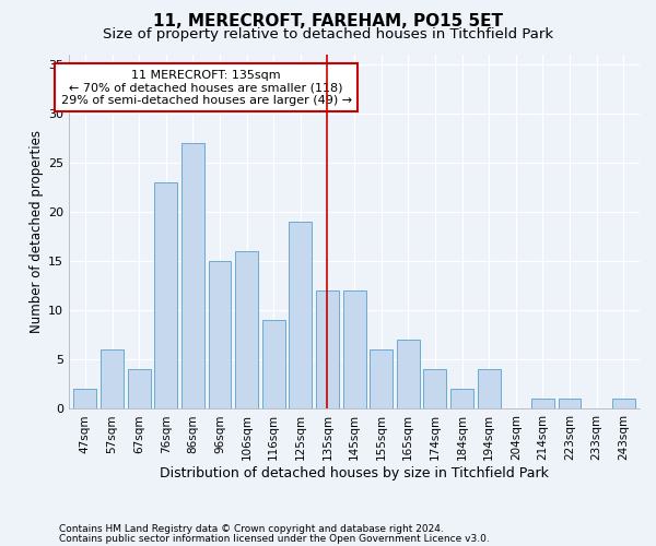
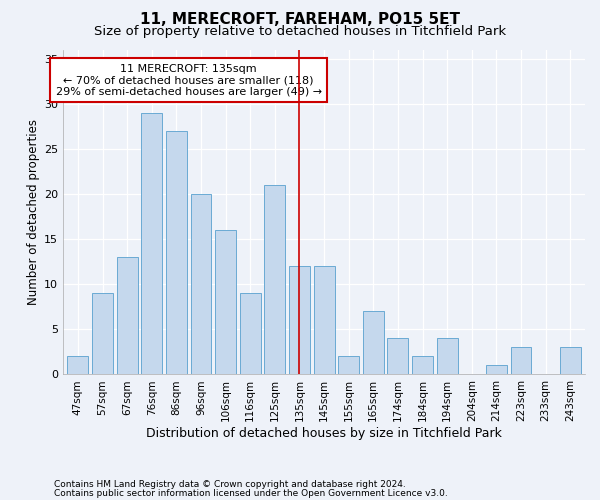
57sqm: 6 -> 9
67sqm: 4 -> 13
76sqm: 23 -> 29
96sqm: 15 -> 20
125sqm: 19 -> 21
155sqm: 6 -> 2
223sqm: 1 -> 3
243sqm: 1 -> 3
